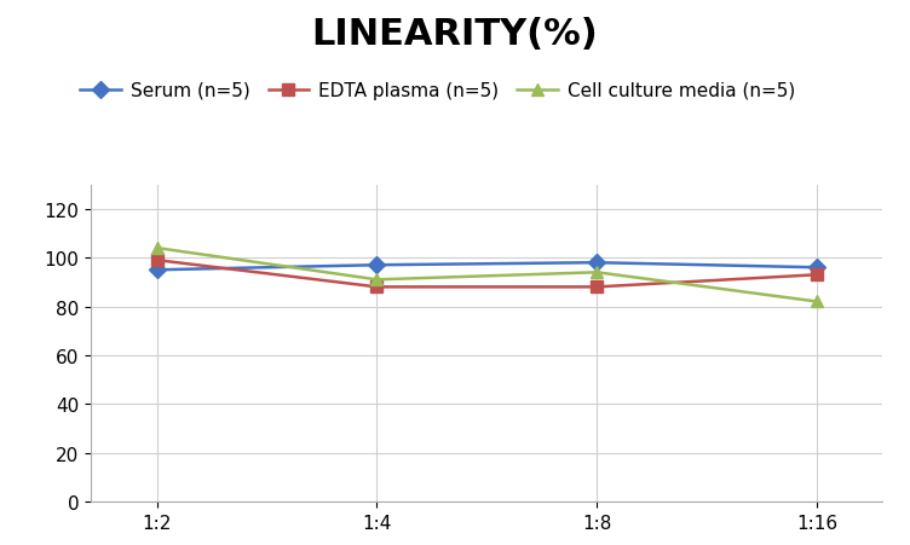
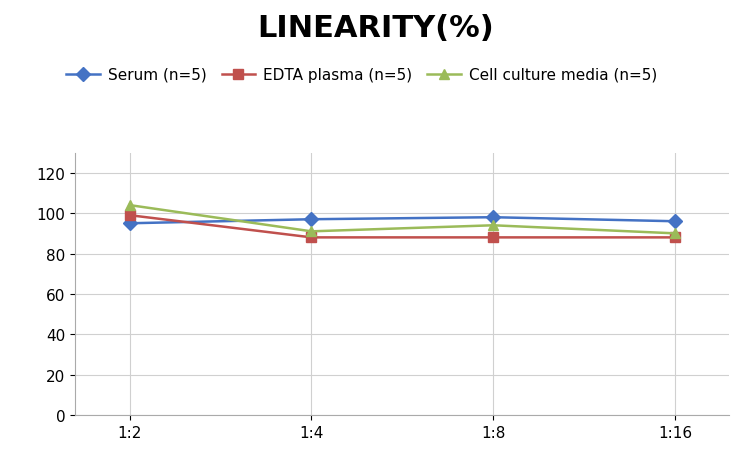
EDTA plasma (n=5)/1:16: 93 -> 88
Cell culture media (n=5)/1:16: 82 -> 90
